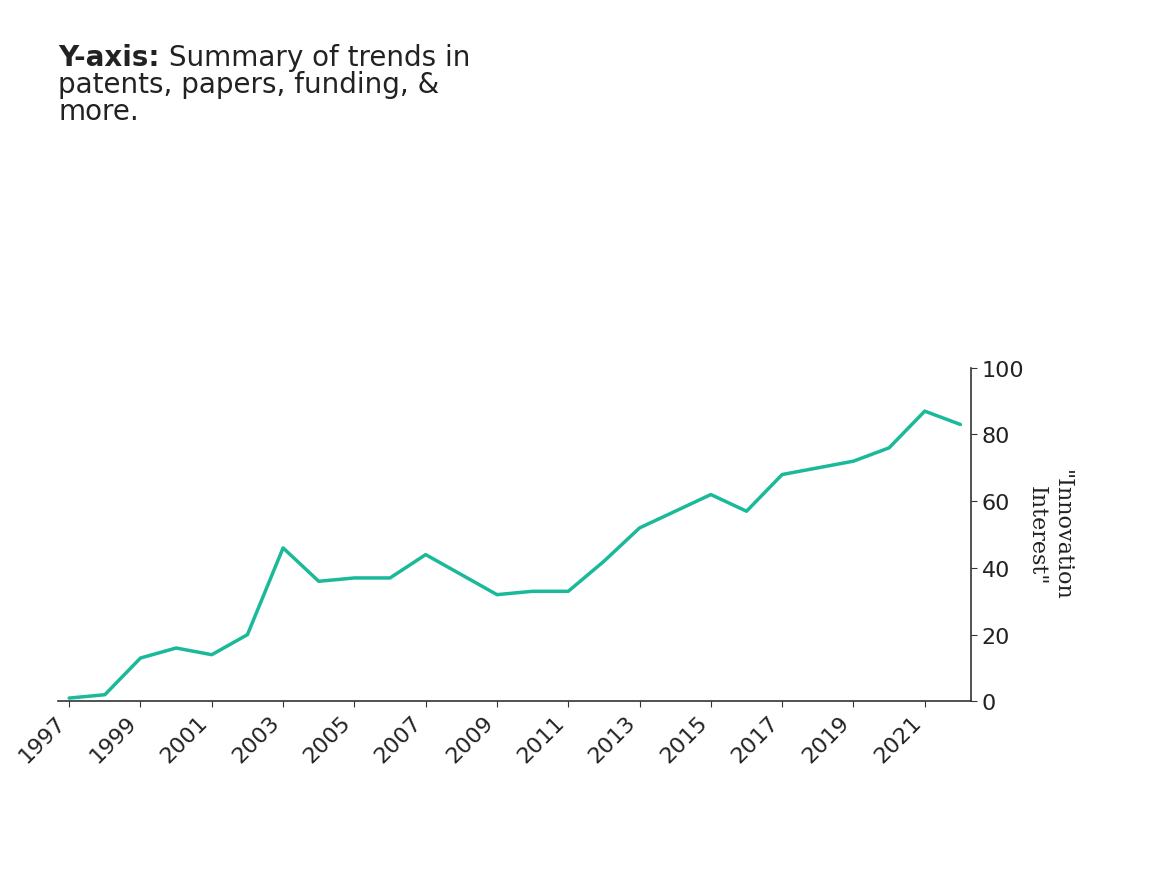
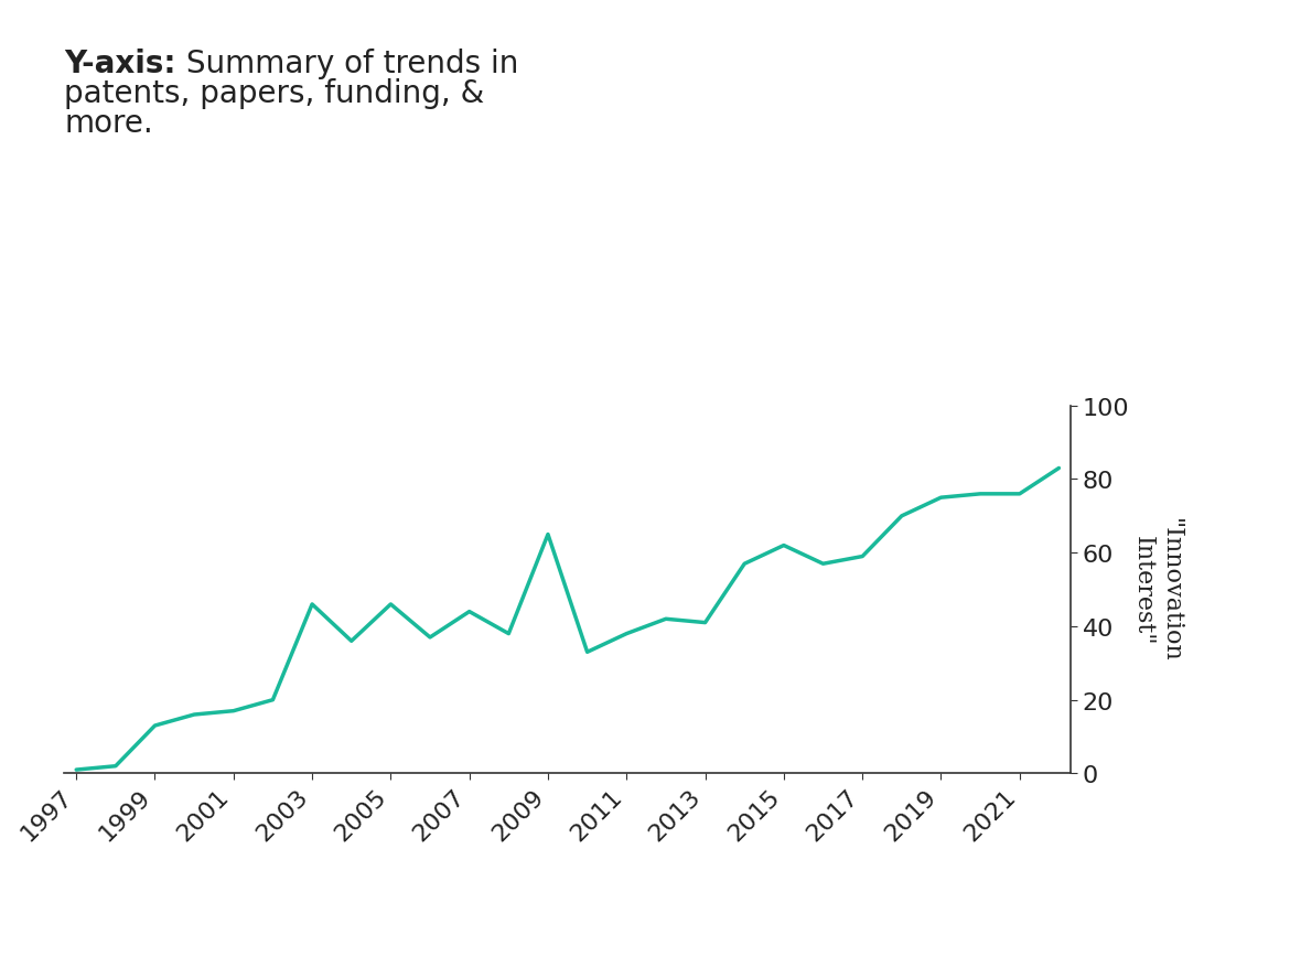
2001: 14 -> 17
2005: 37 -> 46
2009: 32 -> 65
2011: 33 -> 38
2013: 52 -> 41
2017: 68 -> 59
2019: 72 -> 75
2021: 87 -> 76
